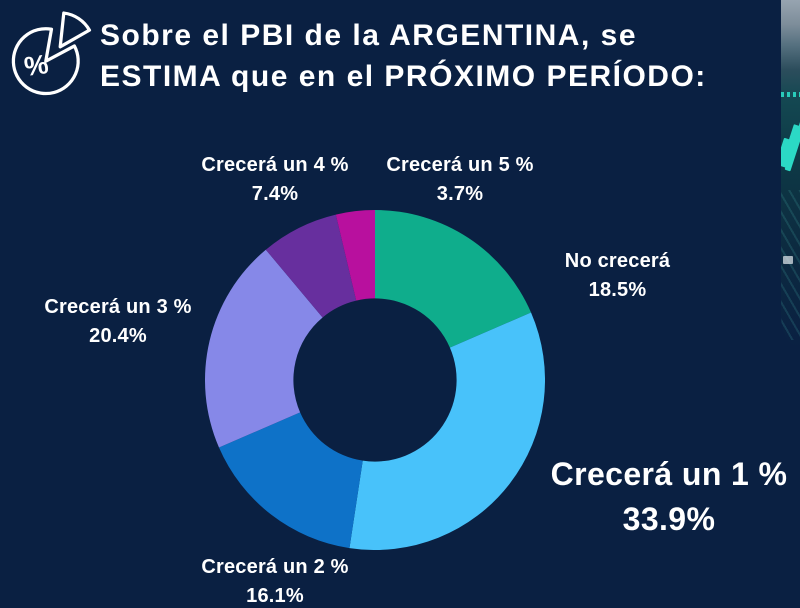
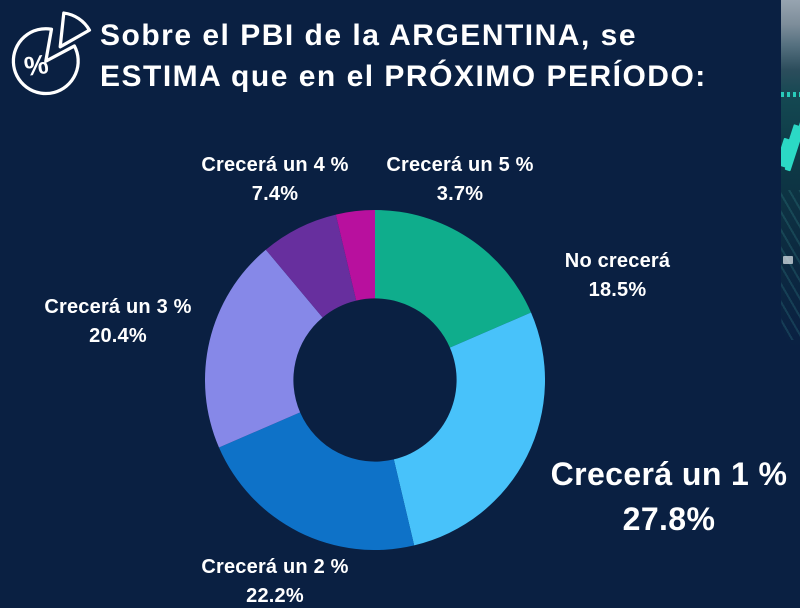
Crecerá un 1 %: 33.9% -> 27.8%
Crecerá un 2 %: 16.1% -> 22.2%
